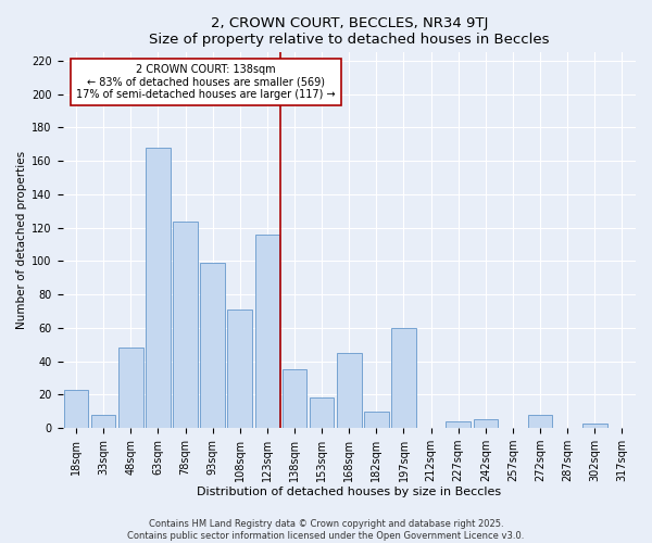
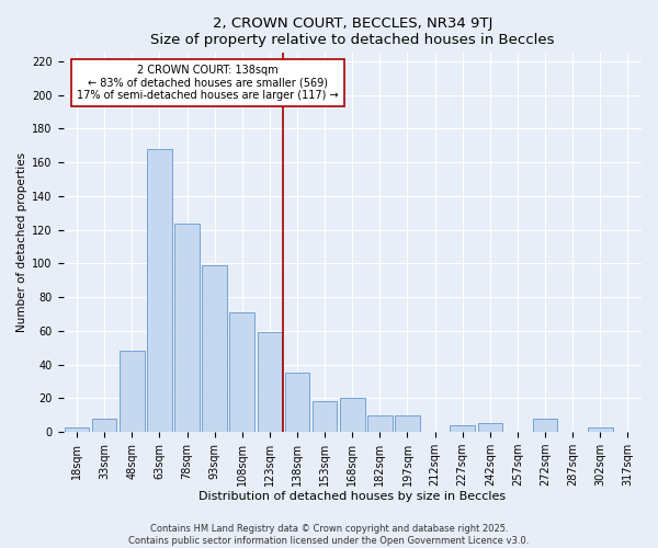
18sqm: 23 -> 3
123sqm: 116 -> 59
168sqm: 45 -> 20
197sqm: 60 -> 10
